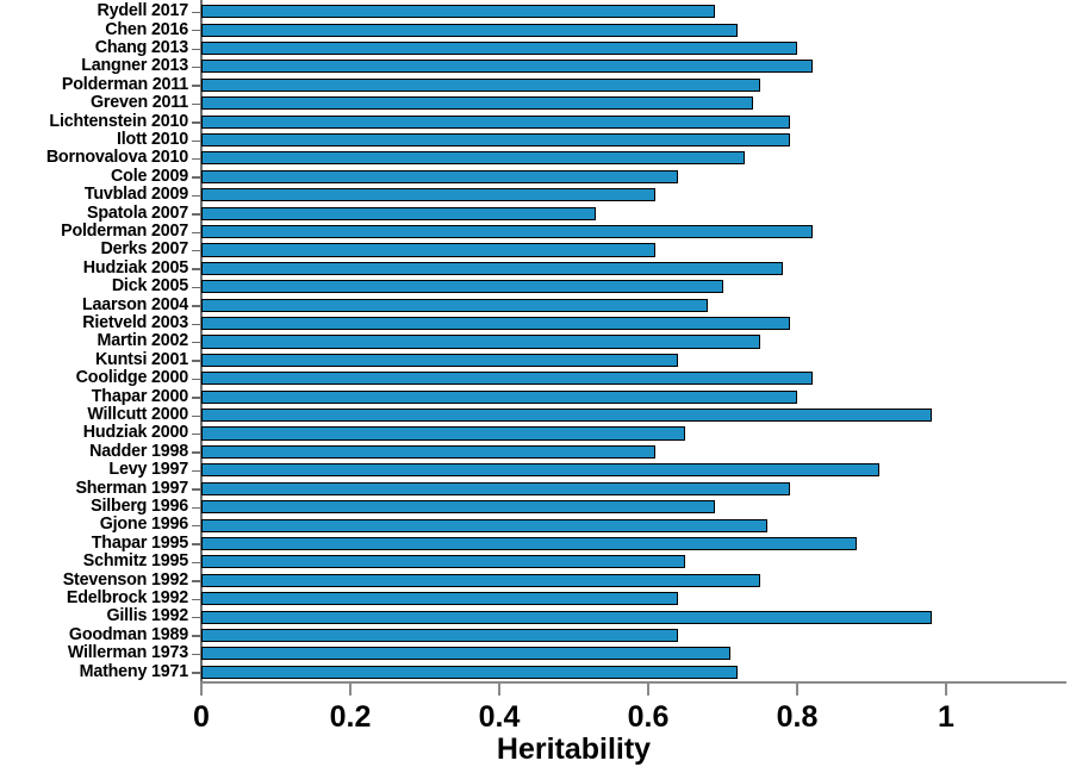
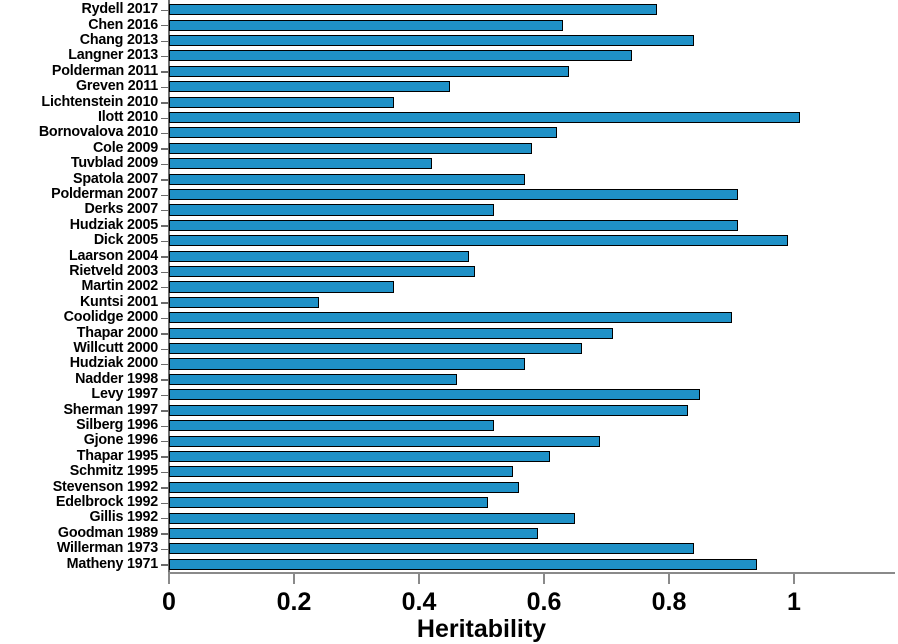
Rydell 2017: 0.69 -> 0.78
Chen 2016: 0.72 -> 0.63
Chang 2013: 0.80 -> 0.84
Langner 2013: 0.82 -> 0.74
Polderman 2011: 0.75 -> 0.64
Greven 2011: 0.74 -> 0.45
Lichtenstein 2010: 0.79 -> 0.36
Ilott 2010: 0.79 -> 1.01
Bornovalova 2010: 0.73 -> 0.62
Cole 2009: 0.64 -> 0.58
Tuvblad 2009: 0.61 -> 0.42
Spatola 2007: 0.53 -> 0.57
Polderman 2007: 0.82 -> 0.91
Derks 2007: 0.61 -> 0.52
Hudziak 2005: 0.78 -> 0.91
Dick 2005: 0.70 -> 0.99
Laarson 2004: 0.68 -> 0.48
Rietveld 2003: 0.79 -> 0.49
Martin 2002: 0.75 -> 0.36
Kuntsi 2001: 0.64 -> 0.24
Coolidge 2000: 0.82 -> 0.90
Thapar 2000: 0.80 -> 0.71
Willcutt 2000: 0.98 -> 0.66
Hudziak 2000: 0.65 -> 0.57
Nadder 1998: 0.61 -> 0.46
Levy 1997: 0.91 -> 0.85
Sherman 1997: 0.79 -> 0.83
Silberg 1996: 0.69 -> 0.52
Gjone 1996: 0.76 -> 0.69
Thapar 1995: 0.88 -> 0.61
Schmitz 1995: 0.65 -> 0.55
Stevenson 1992: 0.75 -> 0.56
Edelbrock 1992: 0.64 -> 0.51
Gillis 1992: 0.98 -> 0.65
Goodman 1989: 0.64 -> 0.59
Willerman 1973: 0.71 -> 0.84
Matheny 1971: 0.72 -> 0.94
